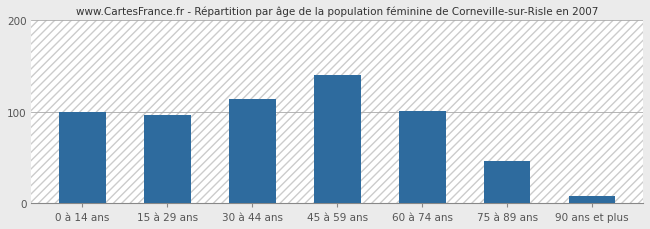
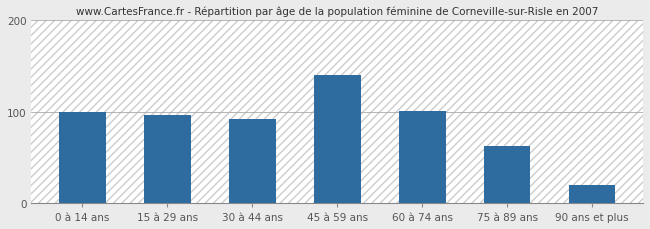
30 à 44 ans: 114 -> 92
75 à 89 ans: 46 -> 62
90 ans et plus: 8 -> 20
